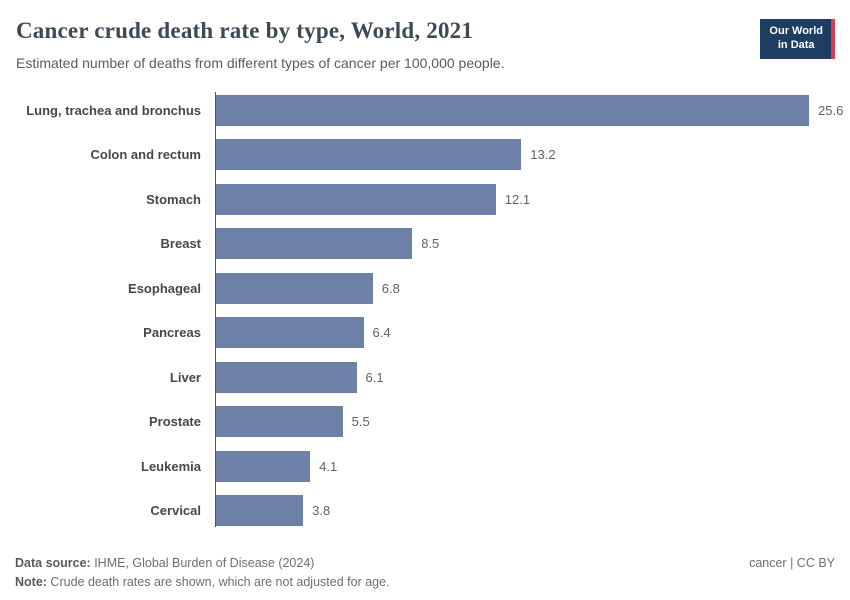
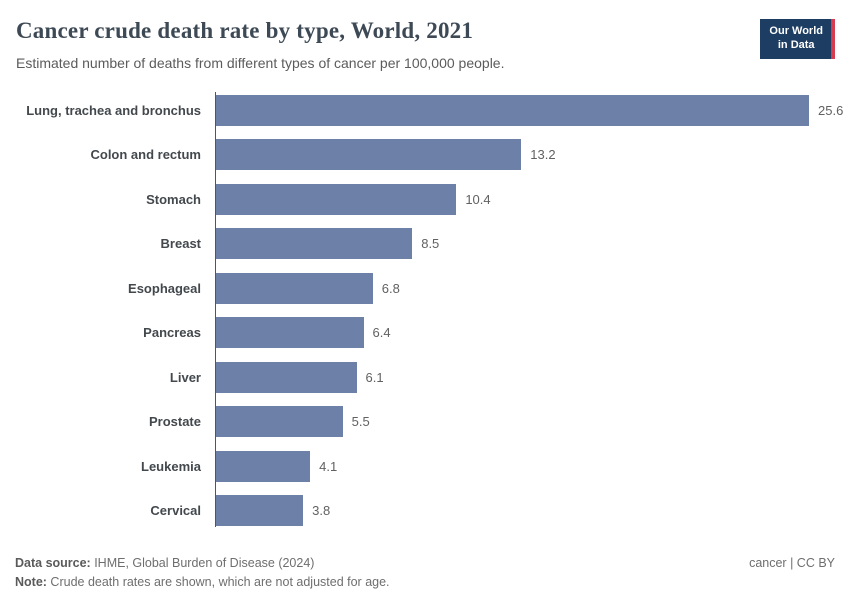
Stomach: 12.1 -> 10.4
